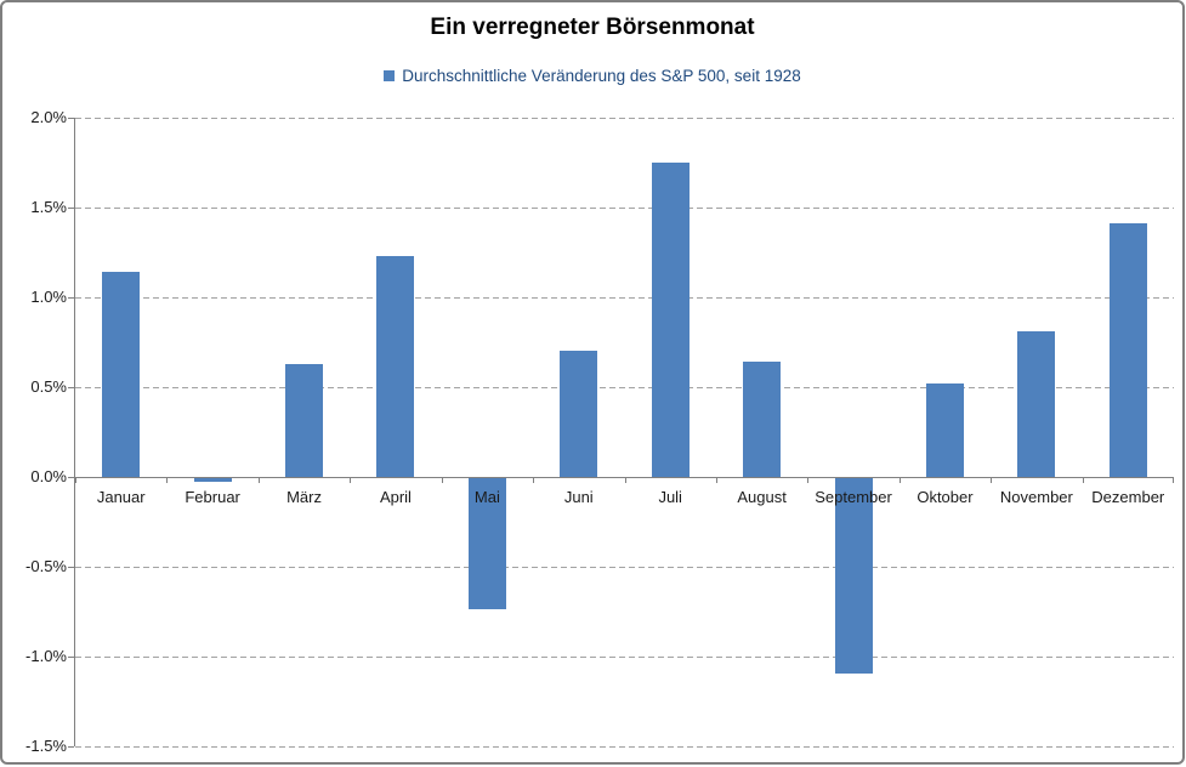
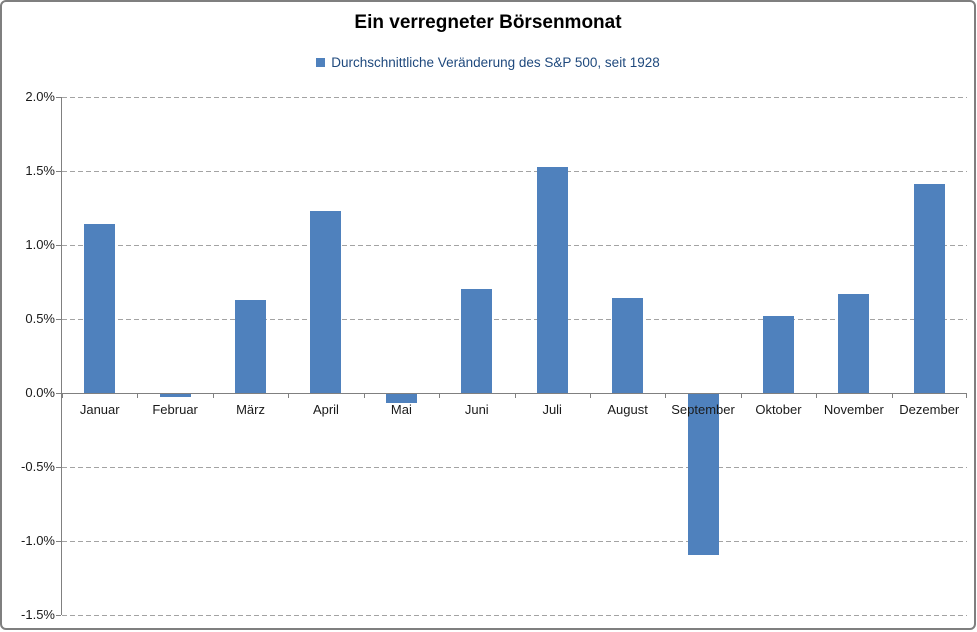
Mai: -0.73% -> -0.06%
Juli: 1.75% -> 1.53%
November: 0.81% -> 0.67%
